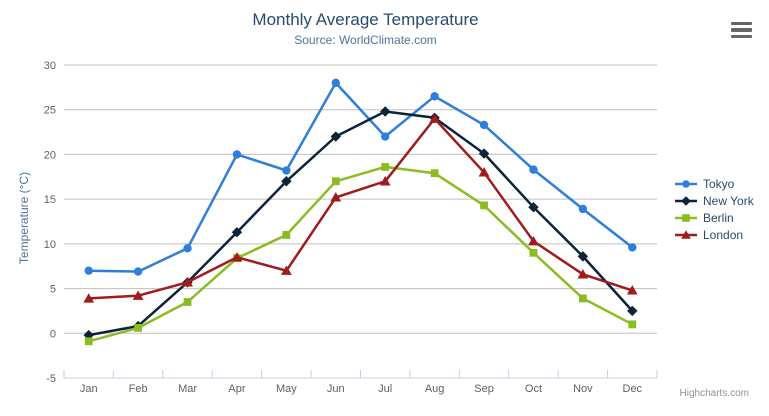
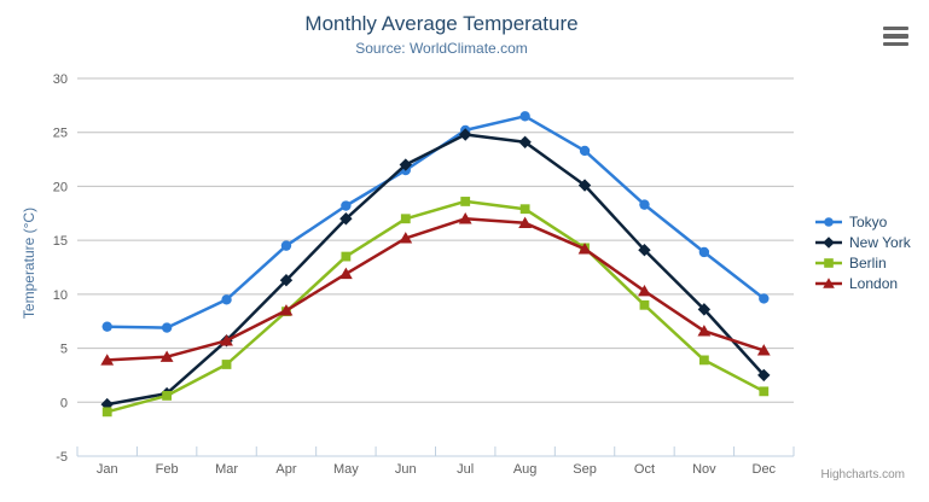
Tokyo/Apr: 20 -> 14
Berlin/May: 11 -> 14
London/May: 7 -> 12
Tokyo/Jun: 28 -> 22
Tokyo/Jul: 22 -> 25
London/Aug: 24 -> 17
London/Sep: 18 -> 14
